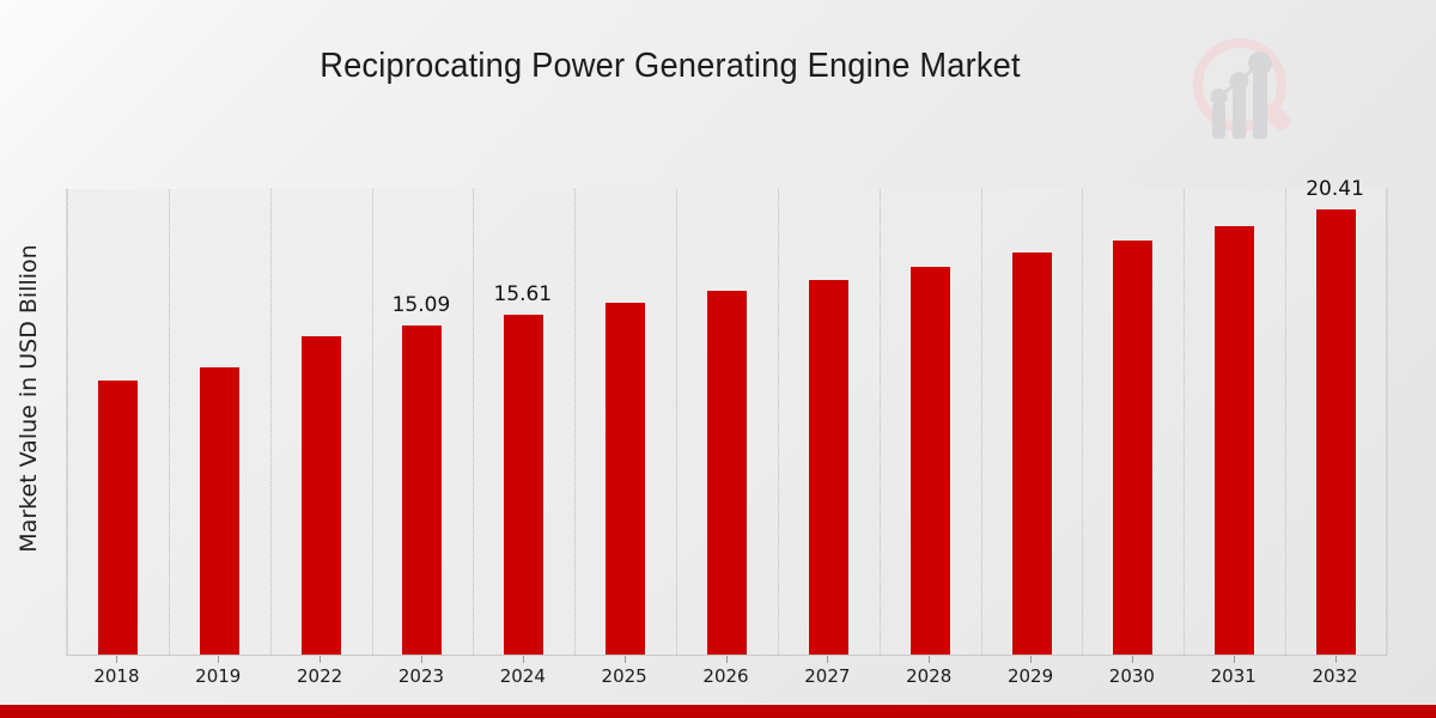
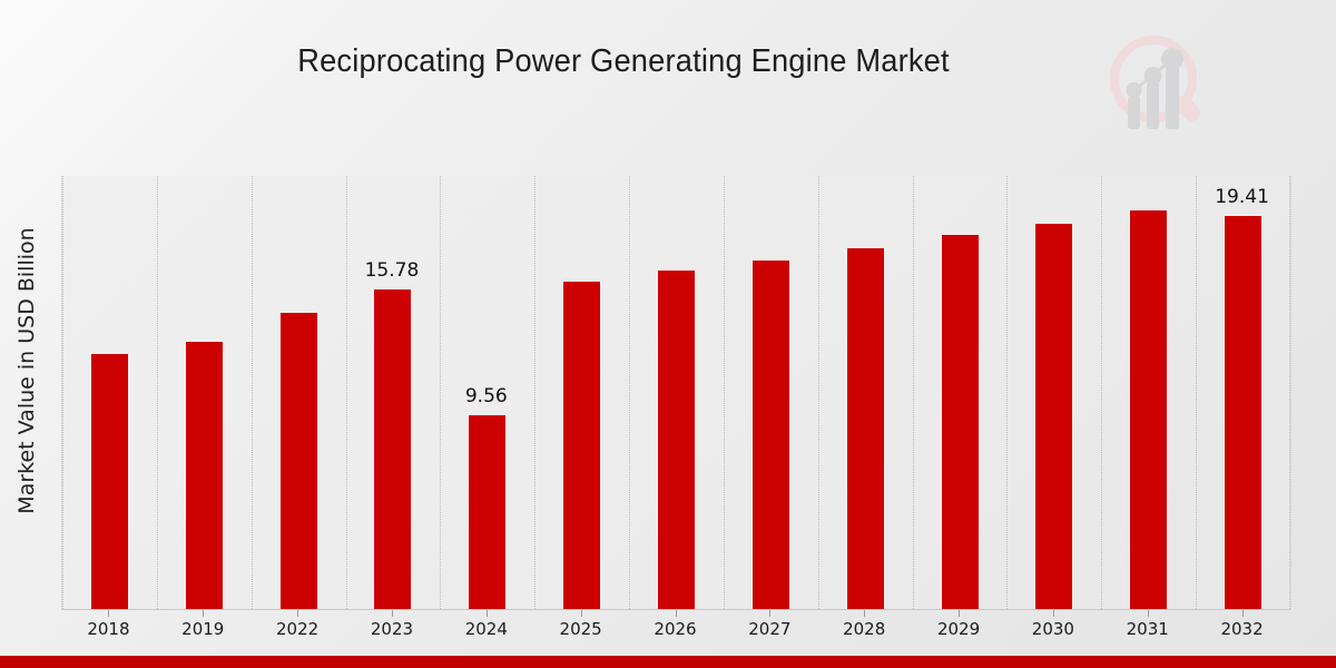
2023: 15.09 -> 15.78
2024: 15.61 -> 9.56
2032: 20.41 -> 19.41
